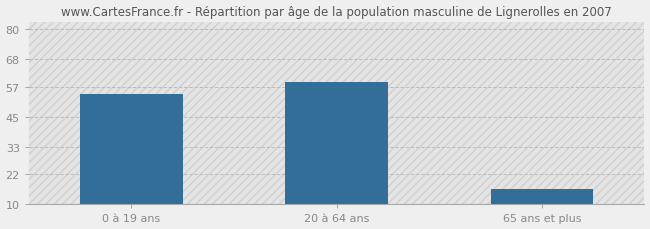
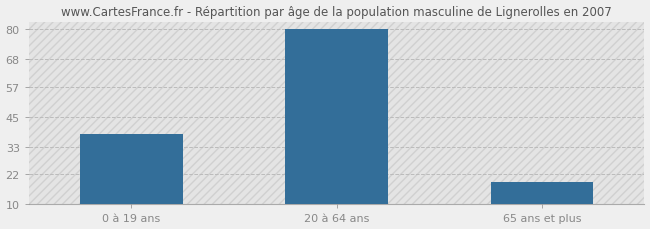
0 à 19 ans: 54 -> 38
20 à 64 ans: 59 -> 80
65 ans et plus: 16 -> 19
